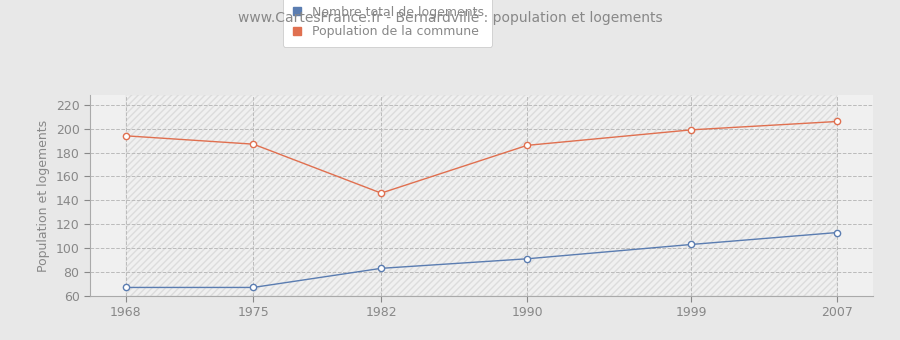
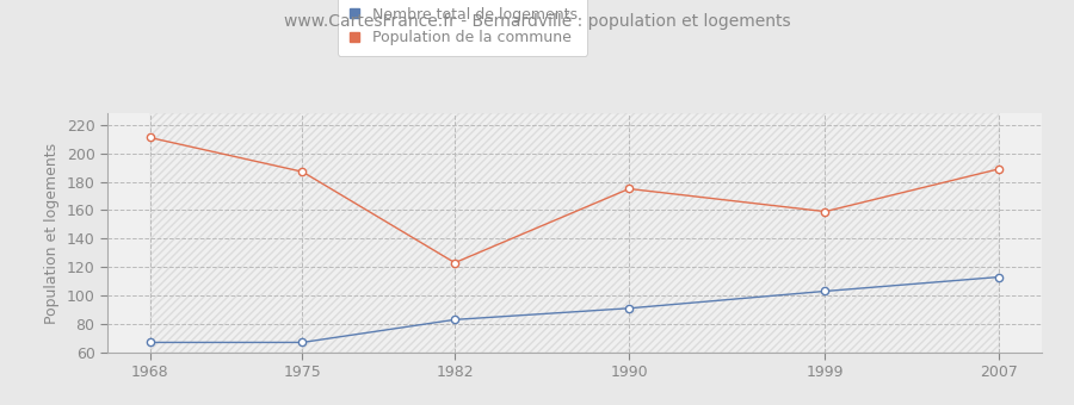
Population de la commune/1968: 194 -> 211
Population de la commune/1982: 146 -> 123
Population de la commune/1990: 186 -> 175
Population de la commune/1999: 199 -> 159
Population de la commune/2007: 206 -> 189
